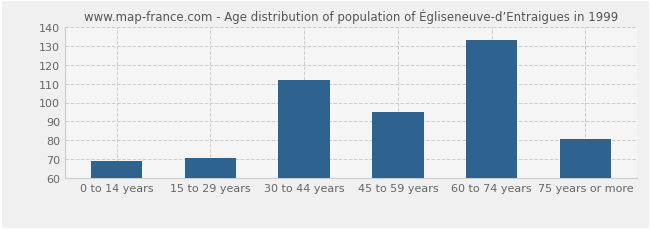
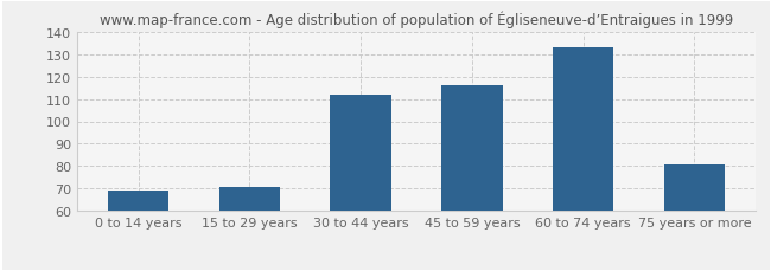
45 to 59 years: 95 -> 116
